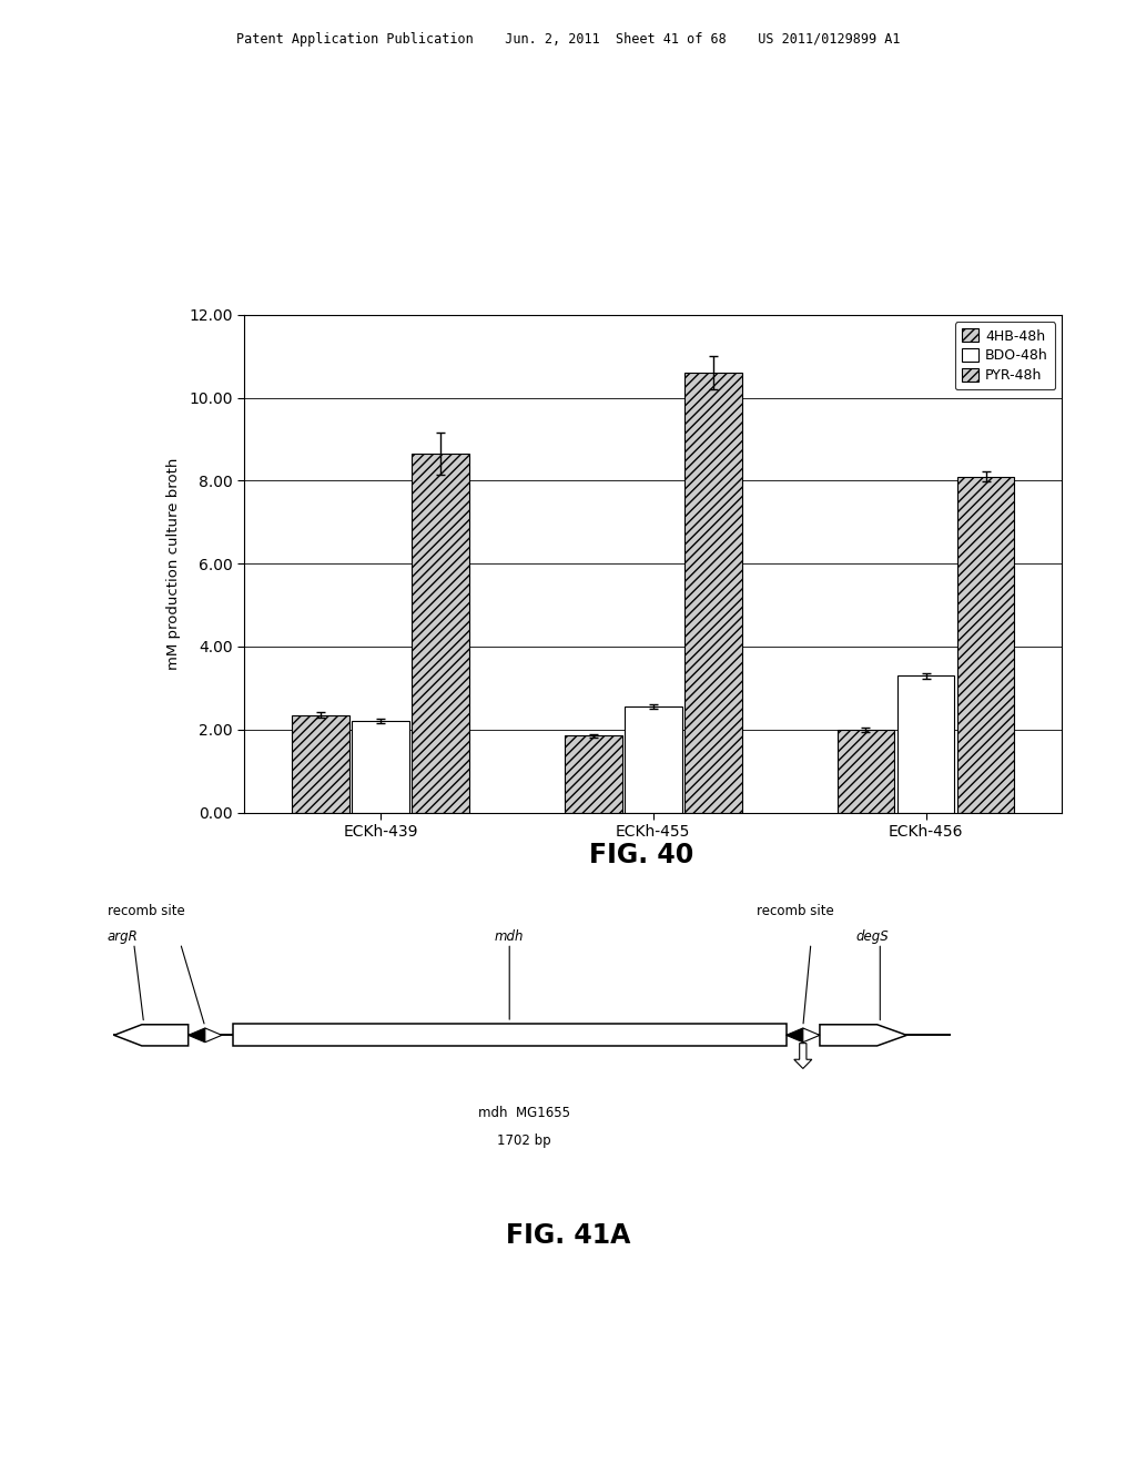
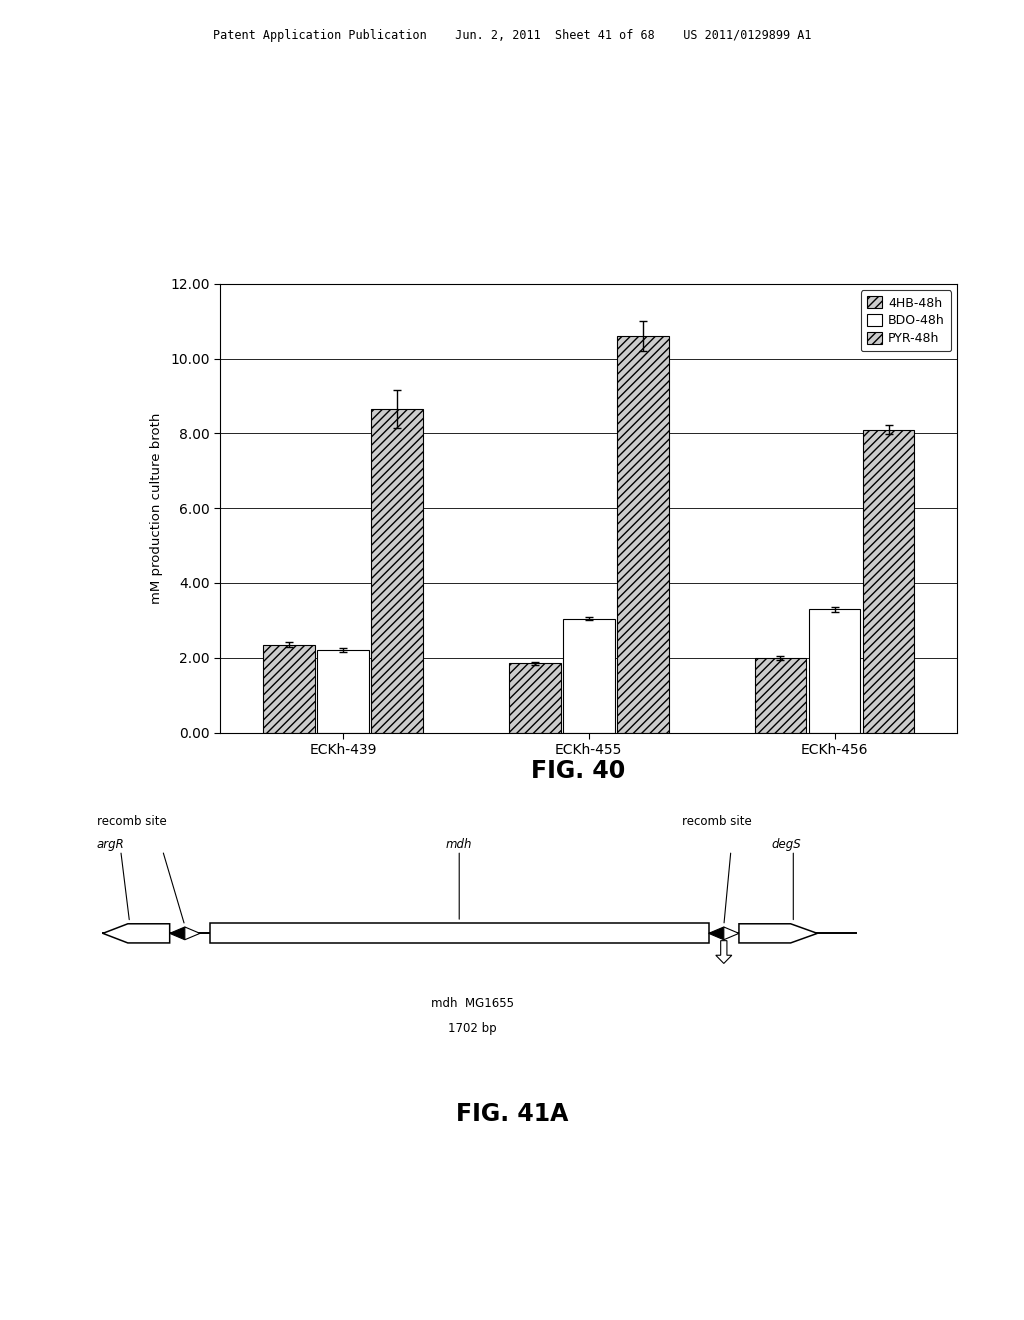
BDO-48h/ECKh-455: 2.55 -> 3.05
